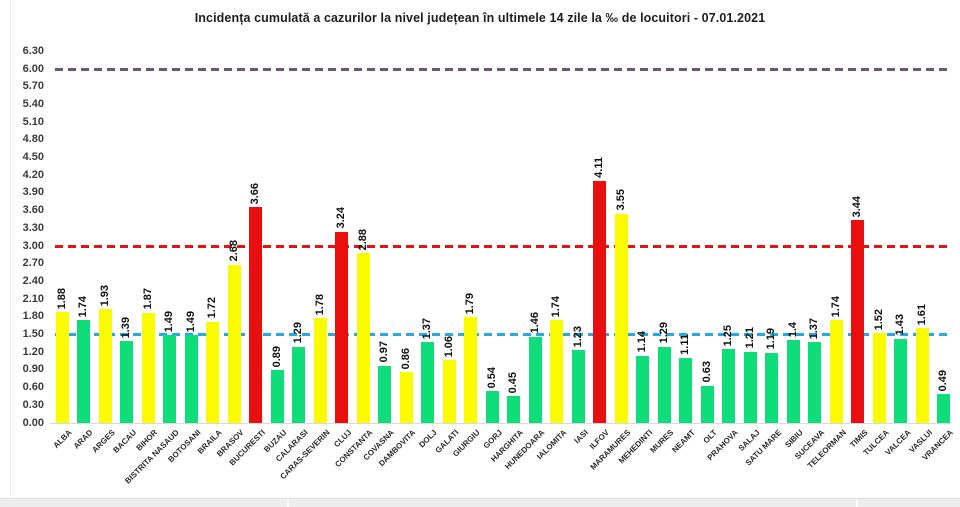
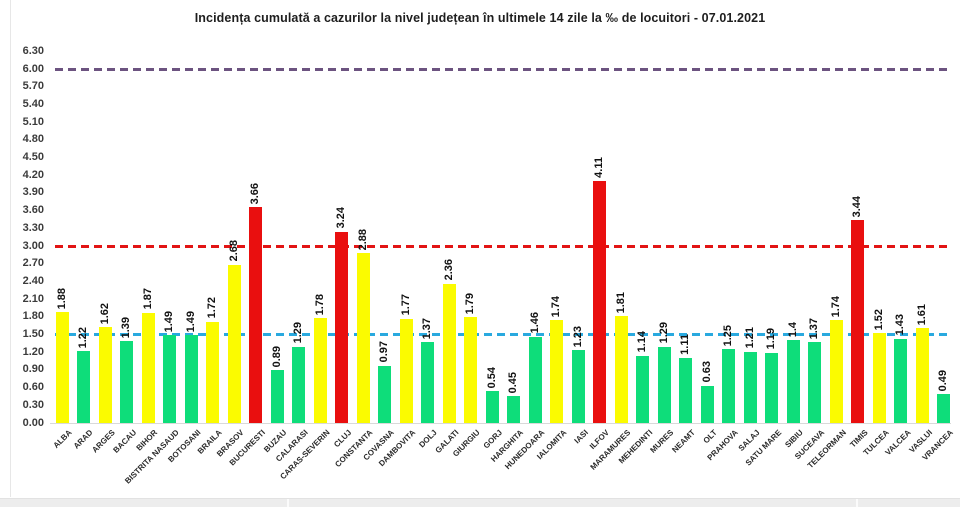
ARAD: 1.74 -> 1.22
ARGES: 1.93 -> 1.62
DAMBOVITA: 0.86 -> 1.77
GALATI: 1.06 -> 2.36
MARAMURES: 3.55 -> 1.81
